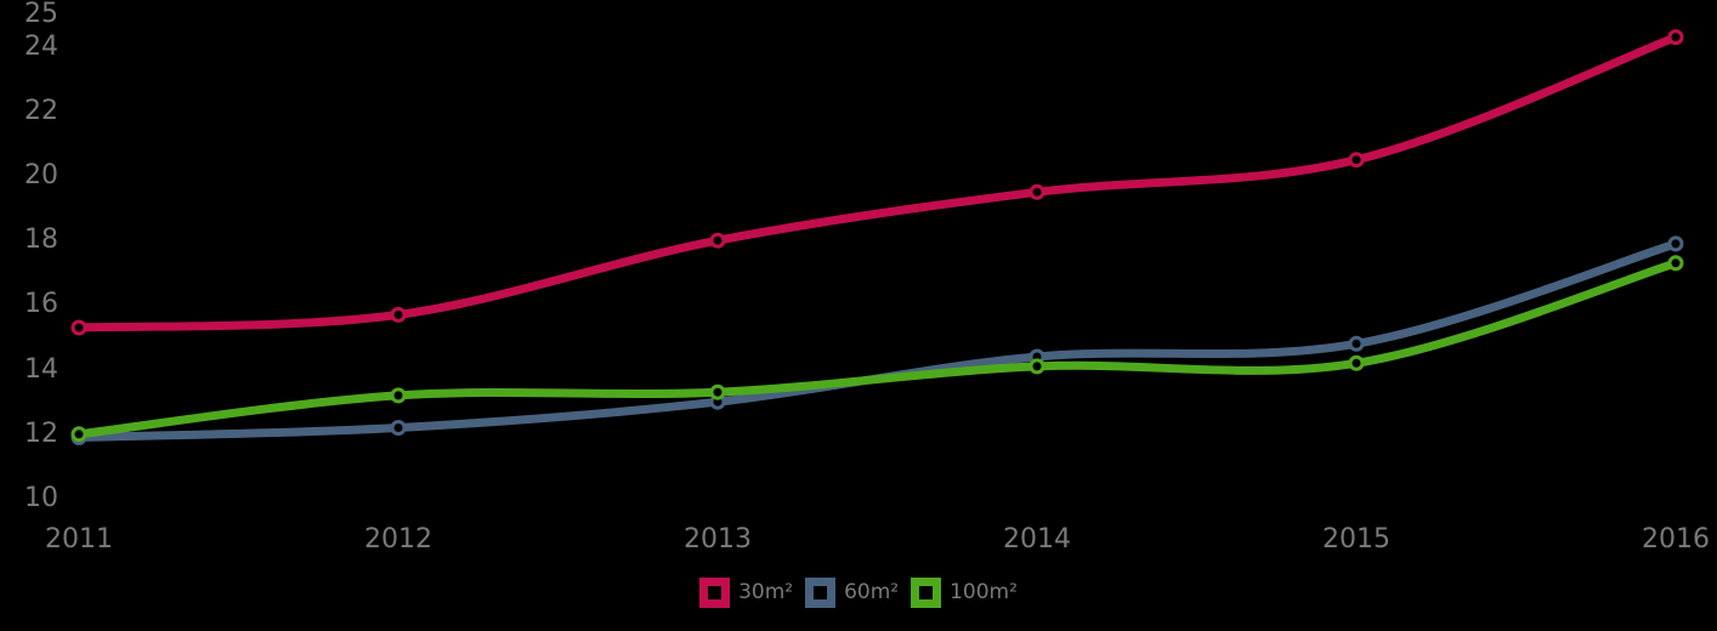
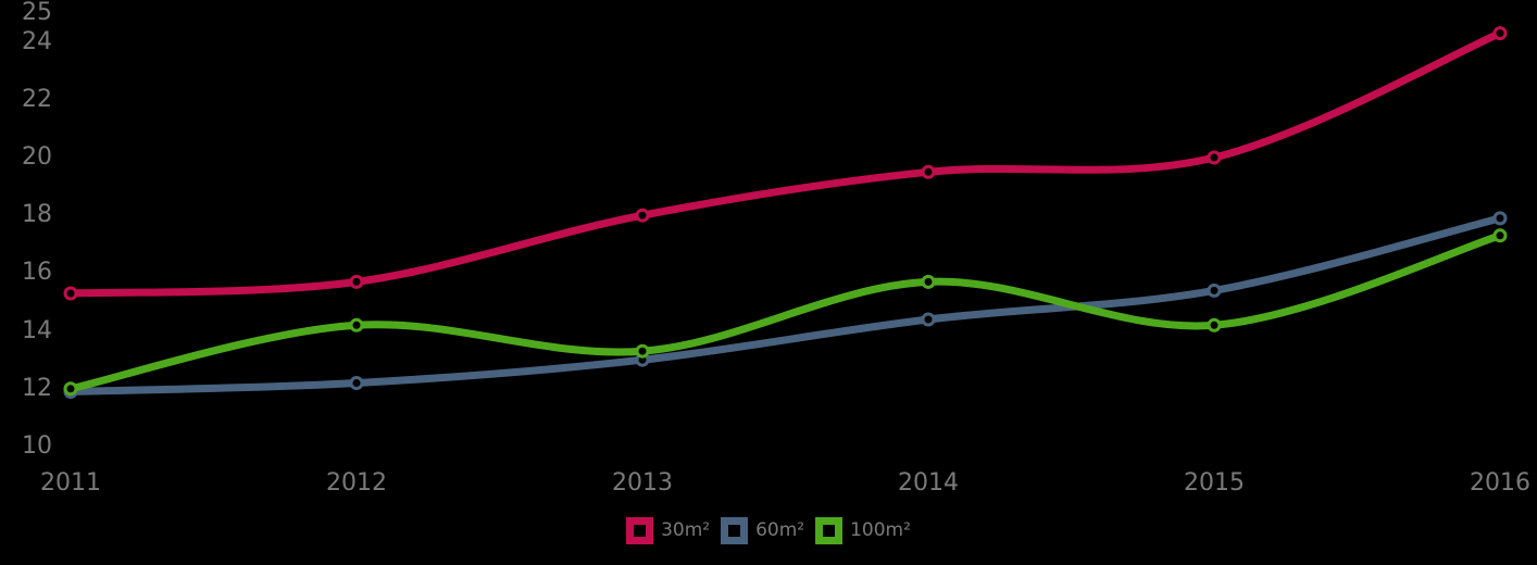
100m²/2012: 13.2 -> 14.2
100m²/2014: 14.1 -> 15.7
30m²/2015: 20.5 -> 20.0
60m²/2015: 14.8 -> 15.4
